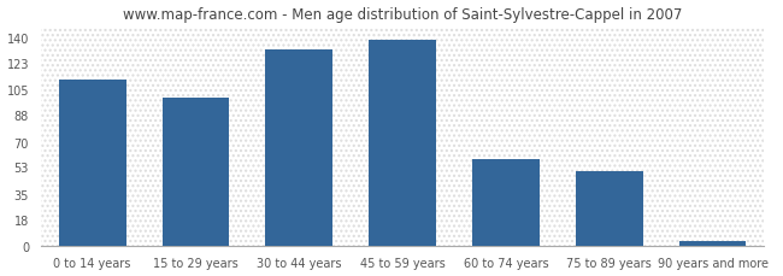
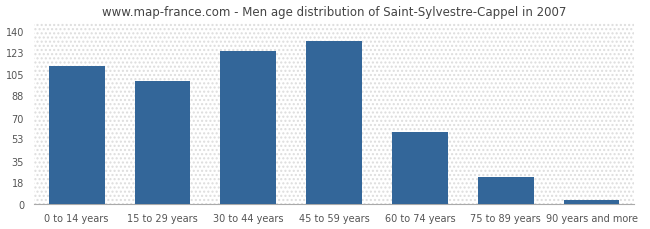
30 to 44 years: 132 -> 124
45 to 59 years: 139 -> 132
75 to 89 years: 50 -> 22
